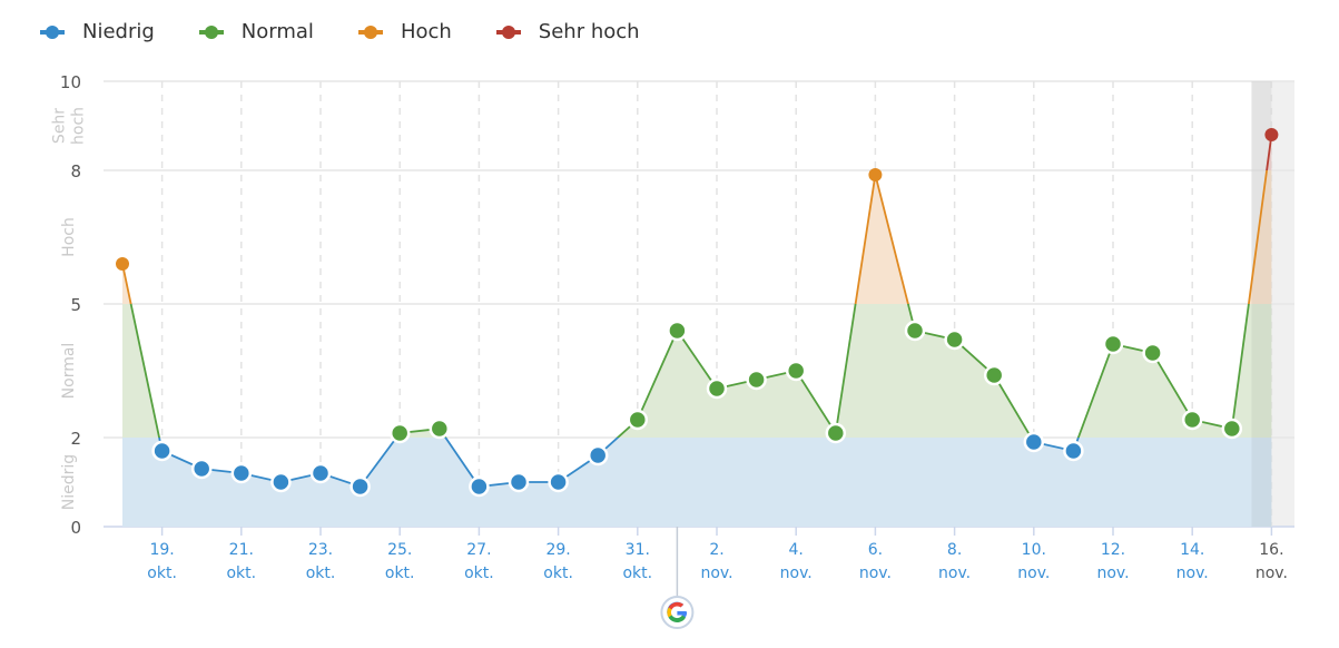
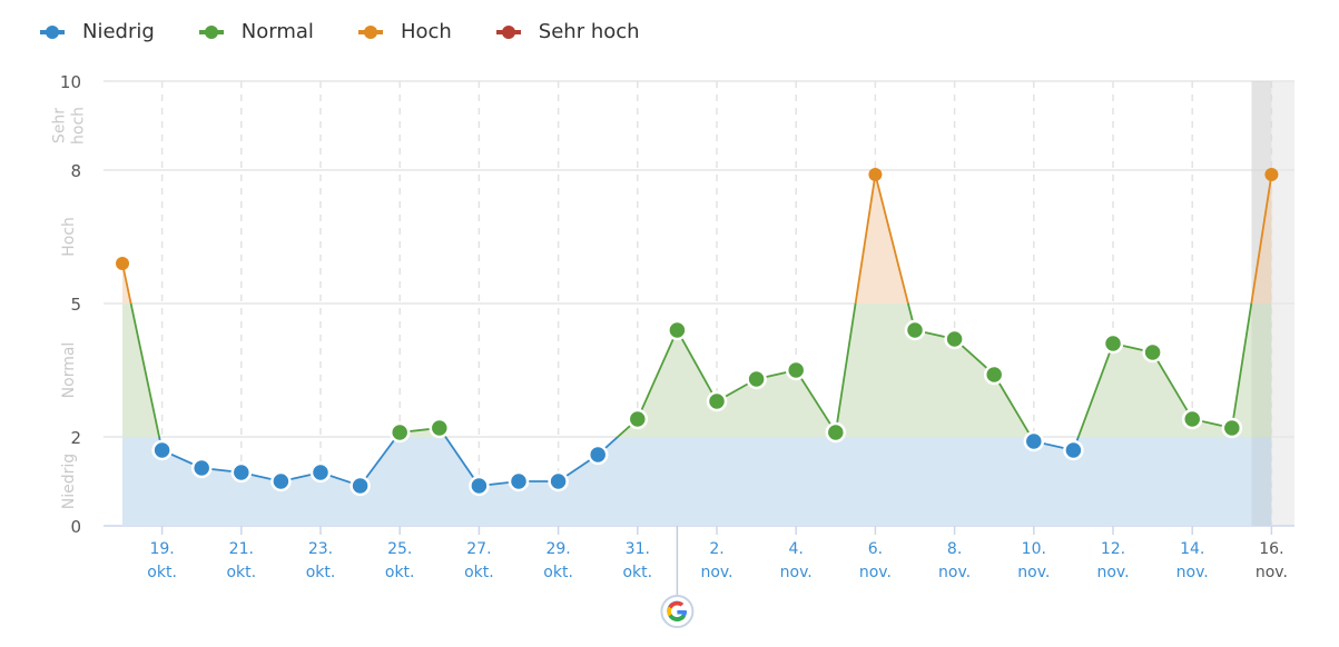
2. nov.: 3.1 -> 2.8
16. nov.: 8.8 -> 7.9
